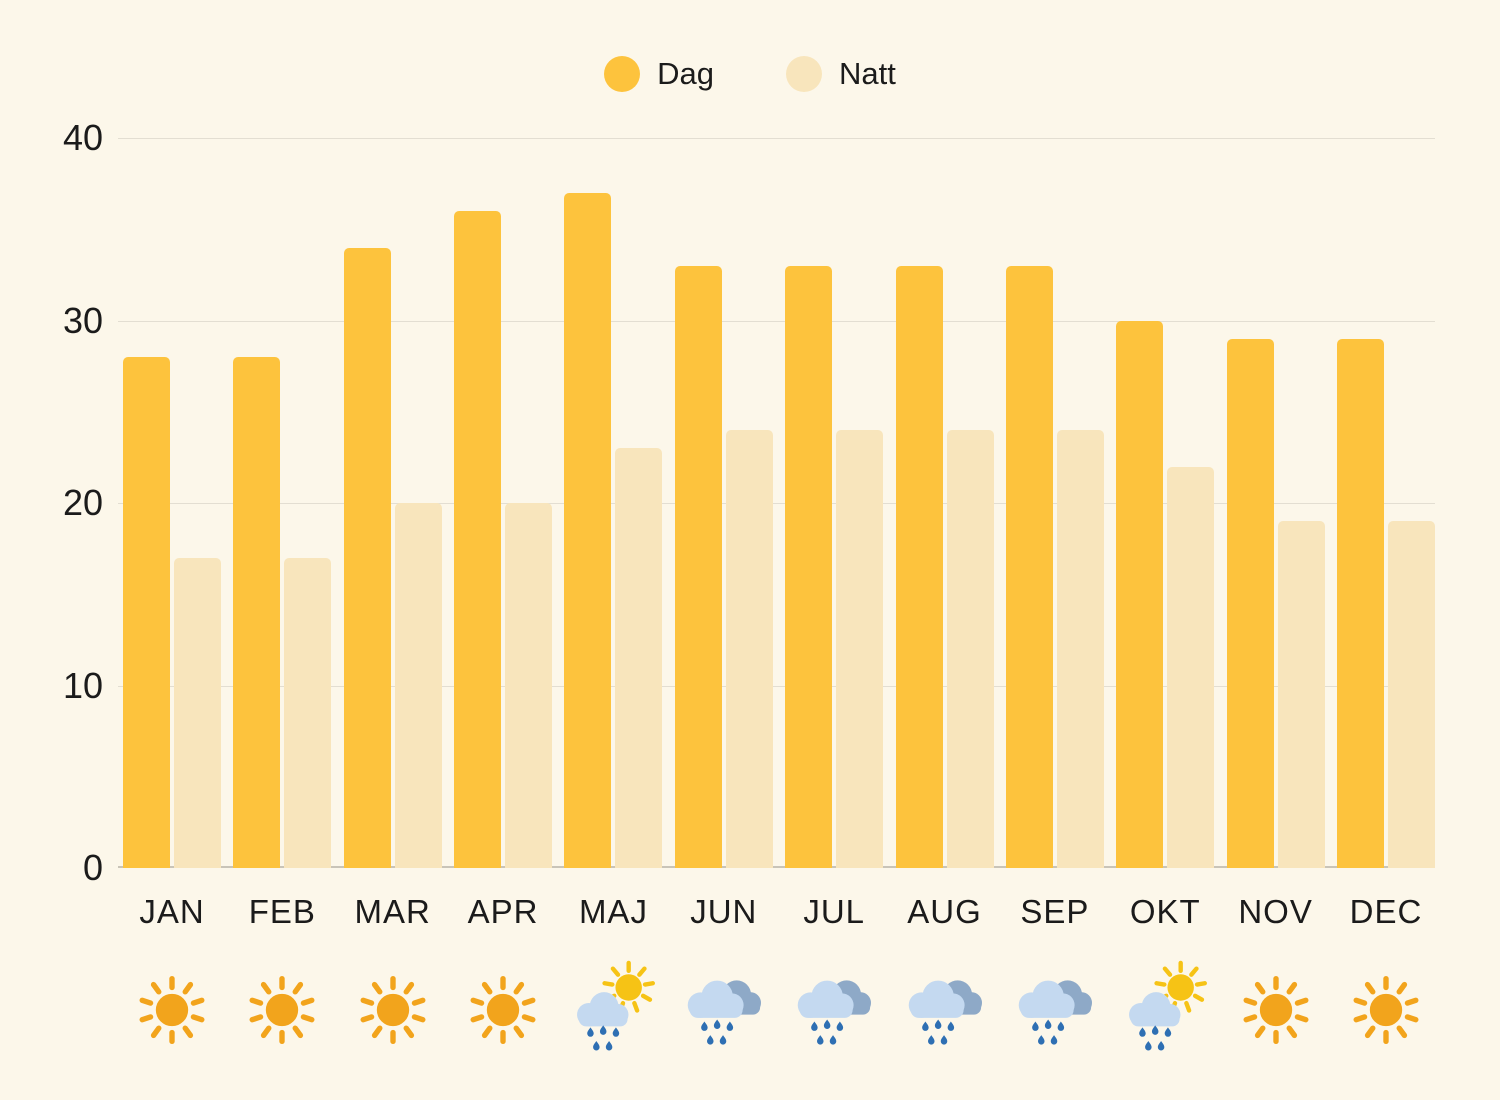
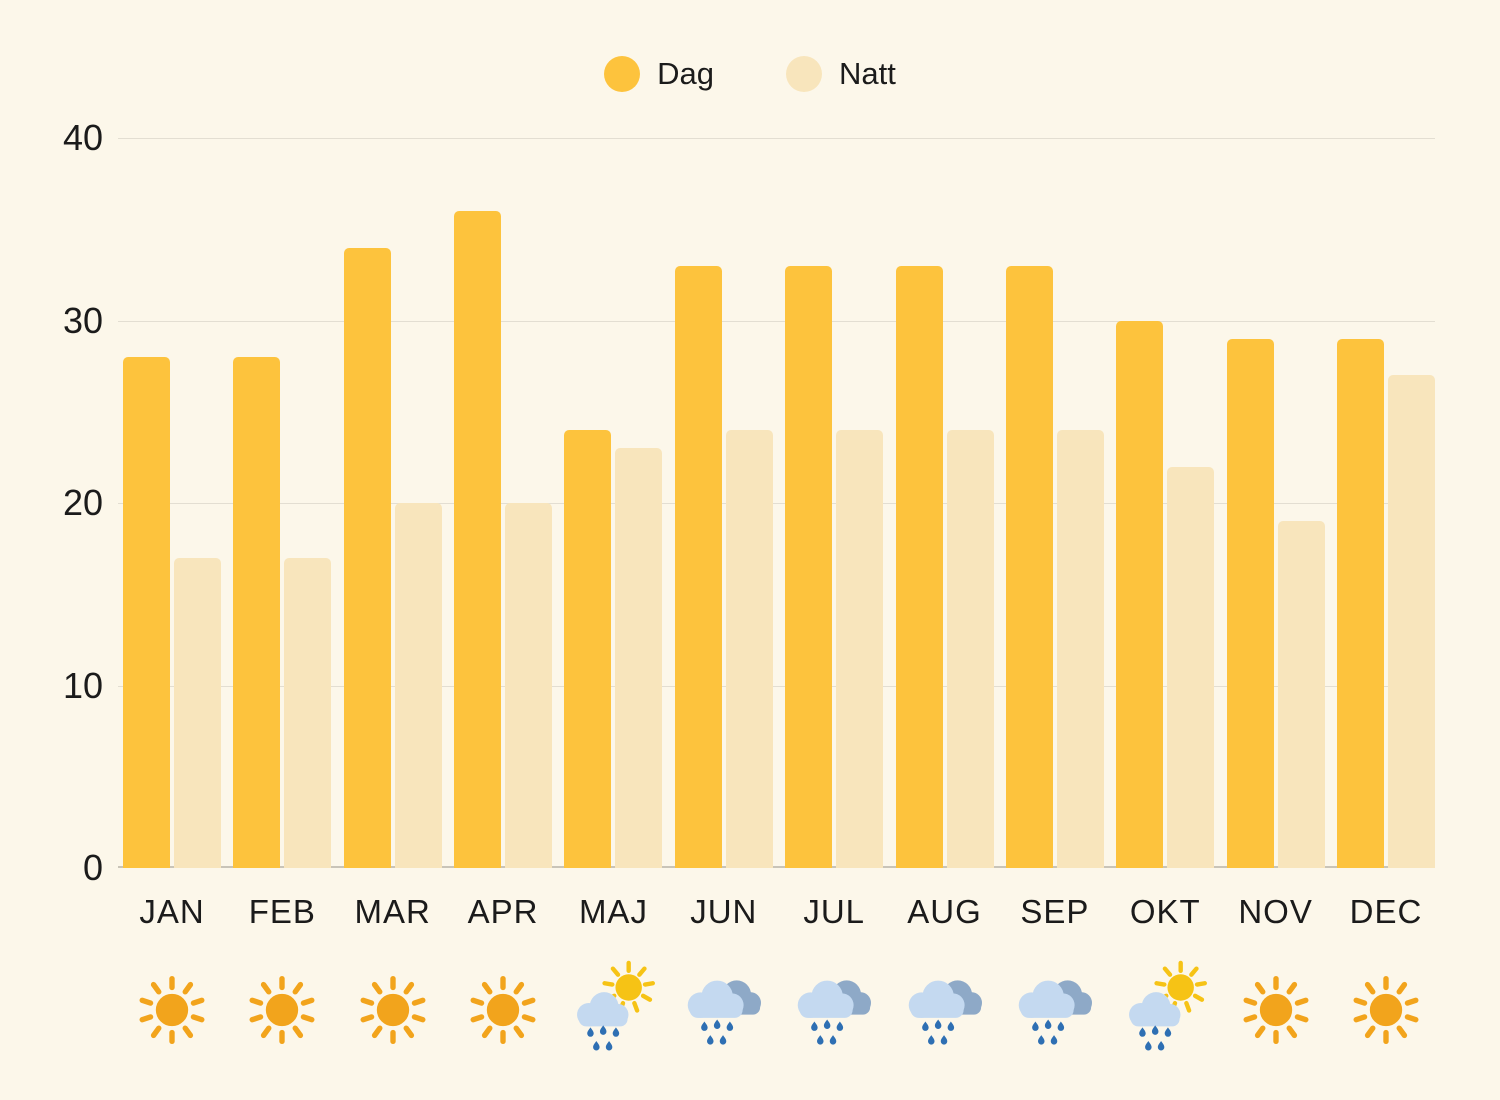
Dag/MAJ: 37 -> 24
Natt/DEC: 19 -> 27
